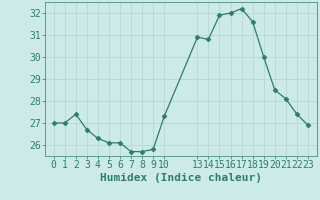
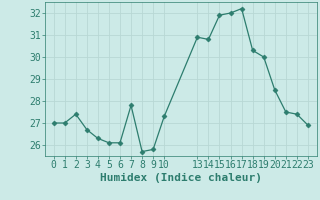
7: 25.7 -> 27.8
18: 31.6 -> 30.3
21: 28.1 -> 27.5
